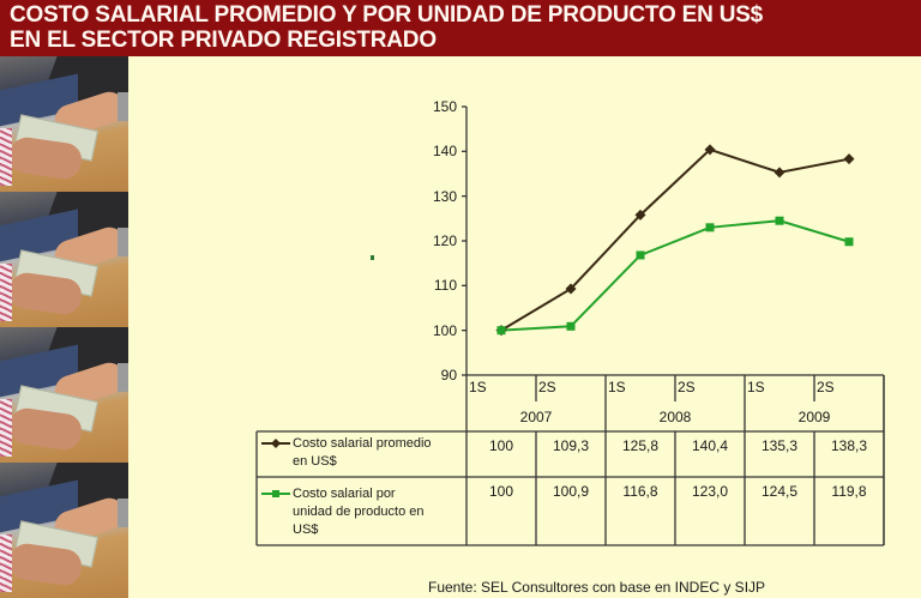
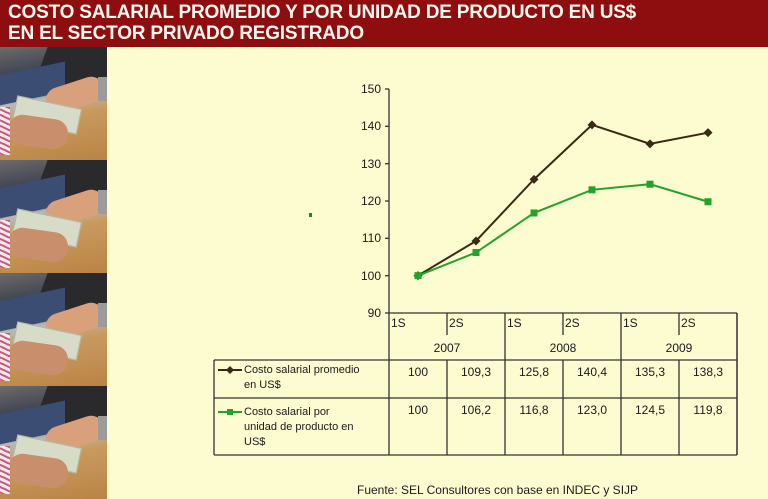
Costo salarial por unidad de producto en US$/2S 2007: 100,9 -> 106,2
